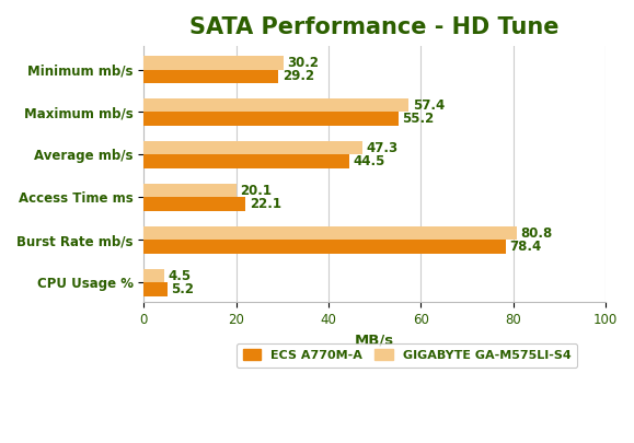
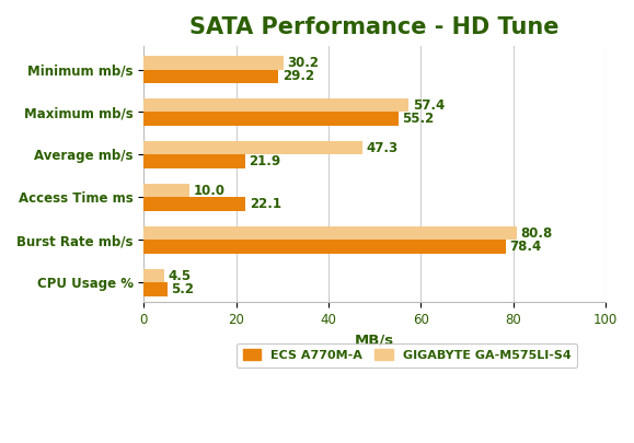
ECS A770M-A/Average mb/s: 44.5 -> 21.9
GIGABYTE GA-M575LI-S4/Access Time ms: 20.1 -> 10.0
